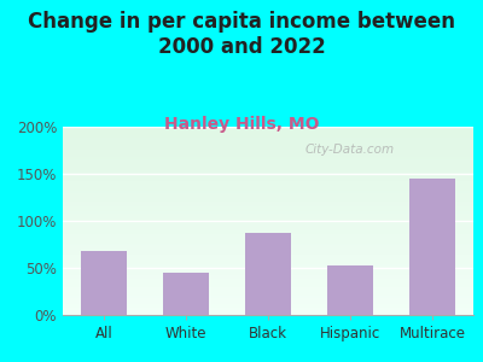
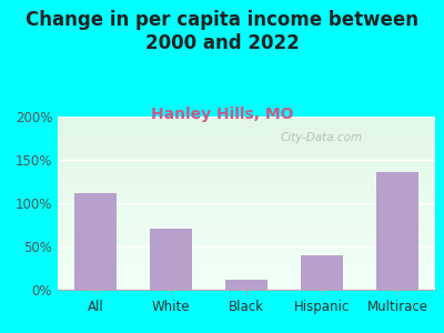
All: 68% -> 112%
White: 45% -> 70%
Black: 87% -> 12%
Hispanic: 52% -> 40%
Multirace: 145% -> 136%
